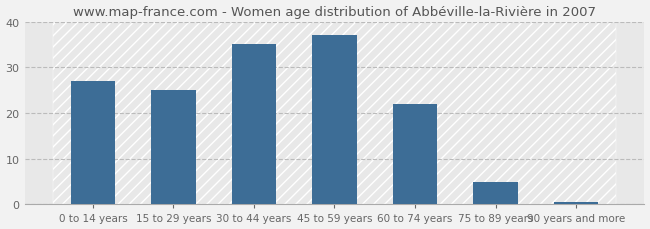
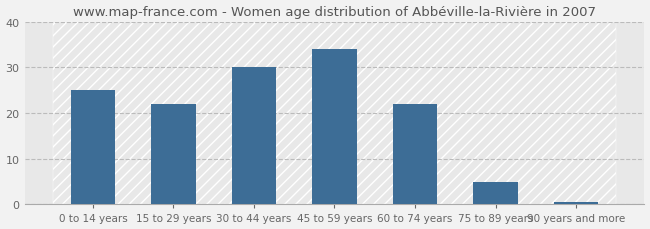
0 to 14 years: 27.0 -> 25.0
15 to 29 years: 25.0 -> 22.0
30 to 44 years: 35.0 -> 30.0
45 to 59 years: 37.0 -> 34.0
